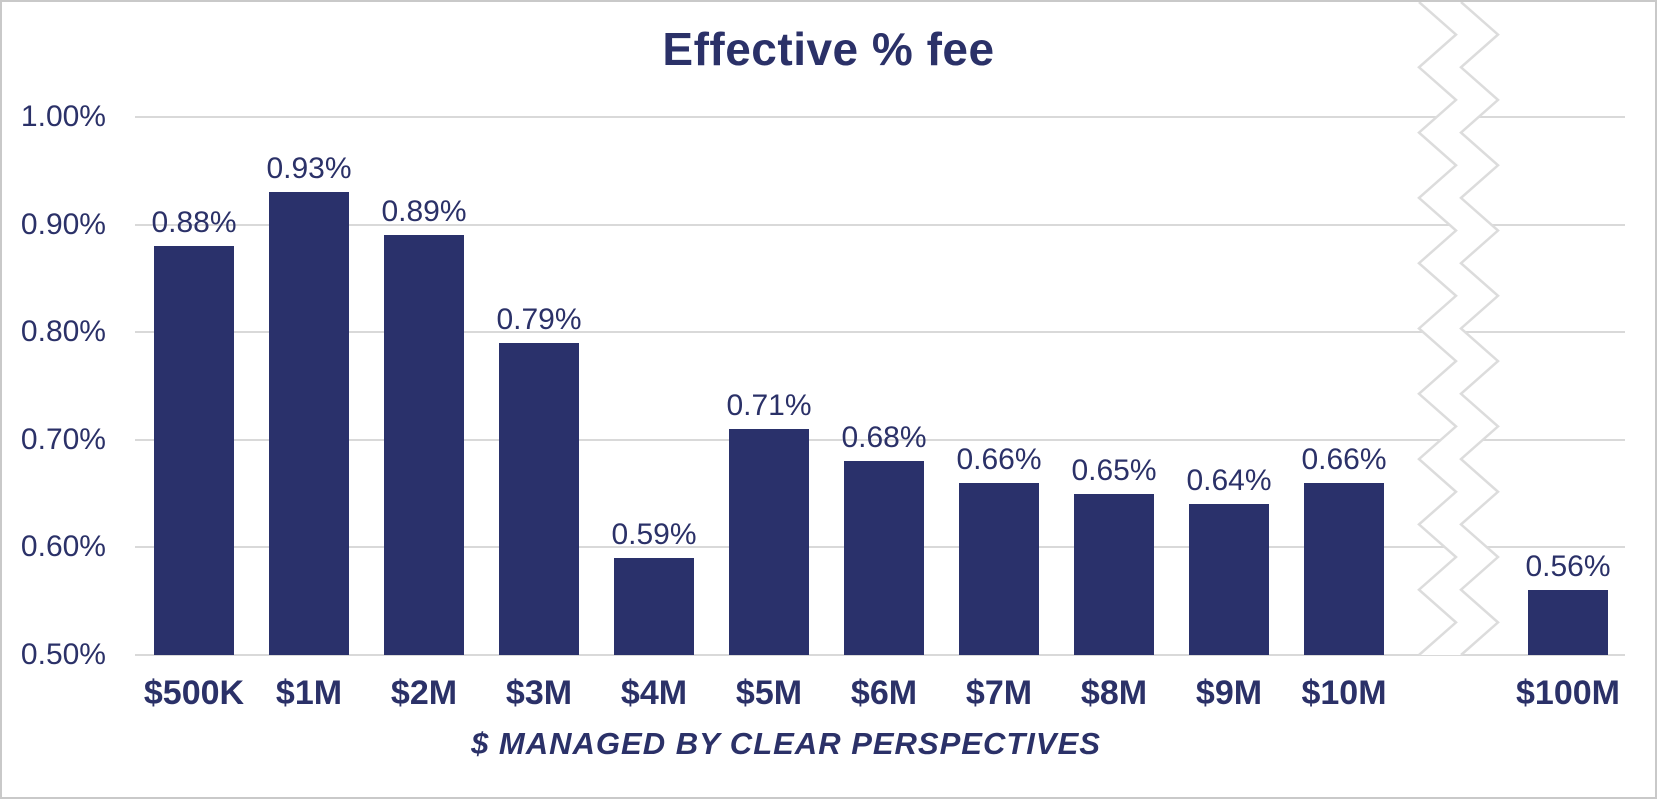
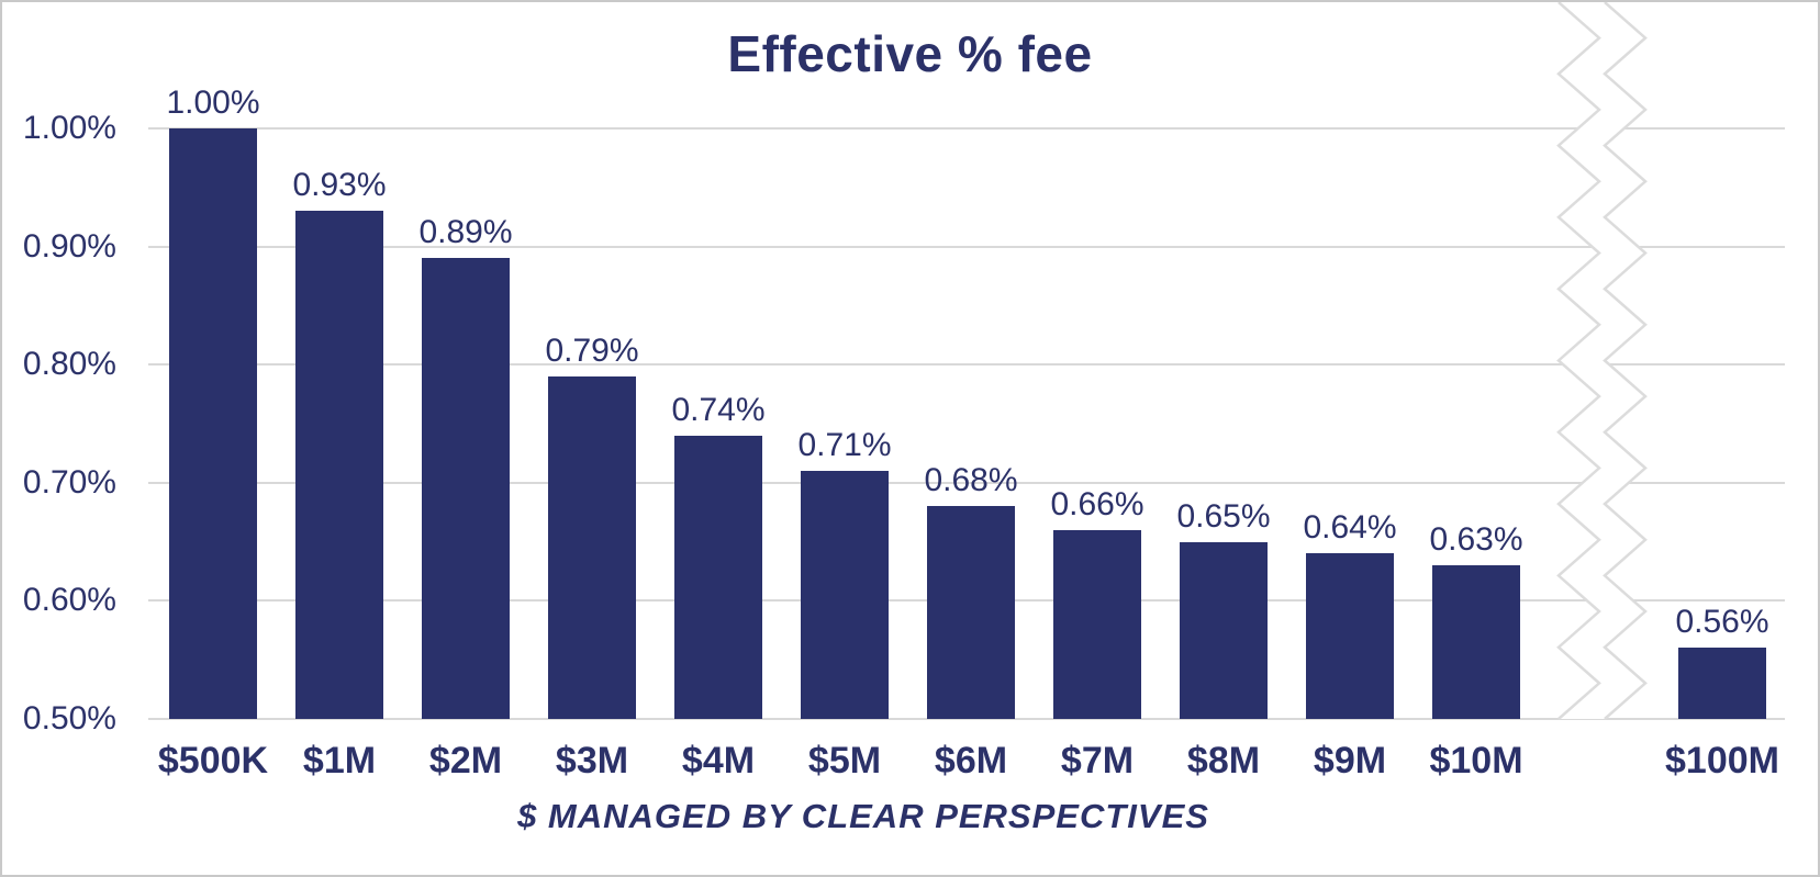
$500K: 0.88% -> 1.00%
$4M: 0.59% -> 0.74%
$10M: 0.66% -> 0.63%
